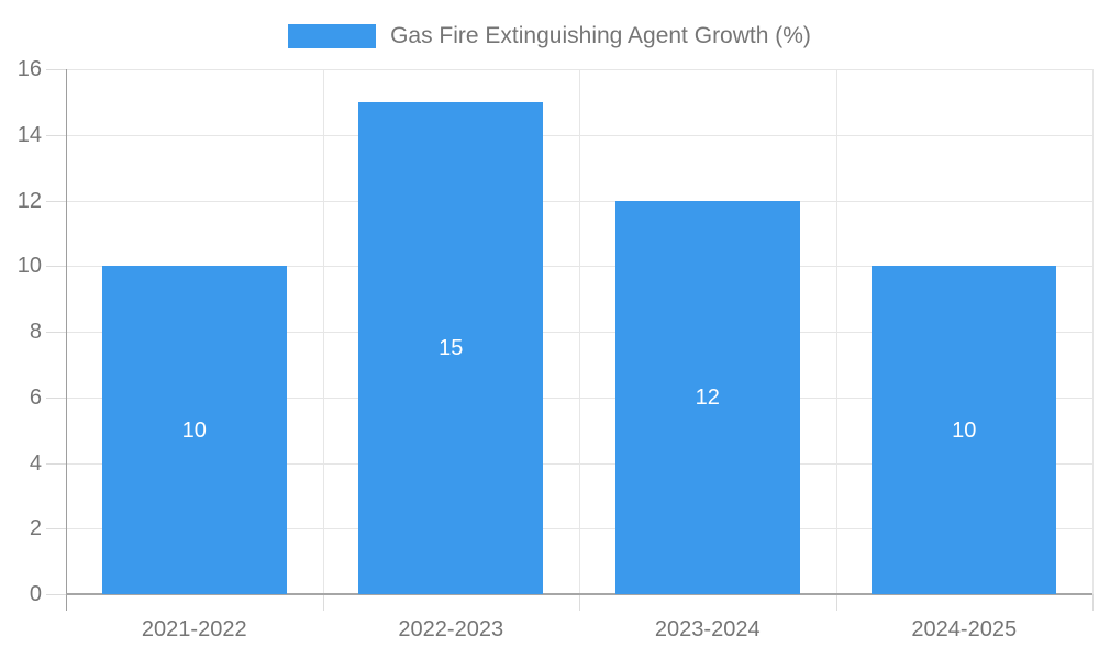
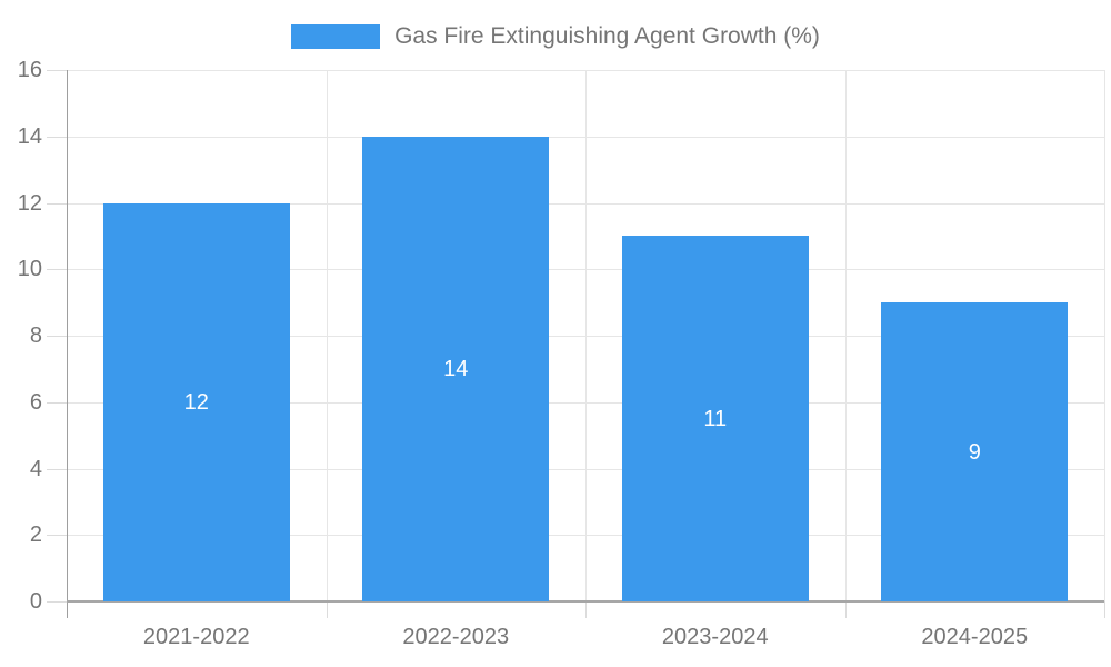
2021-2022: 10 -> 12
2022-2023: 15 -> 14
2023-2024: 12 -> 11
2024-2025: 10 -> 9
